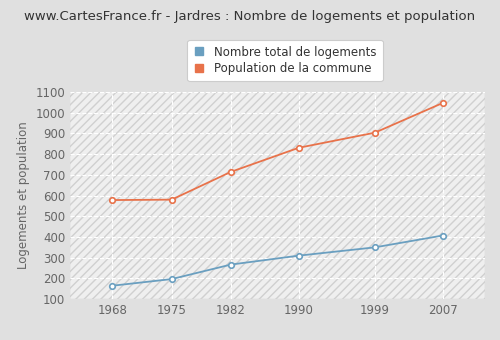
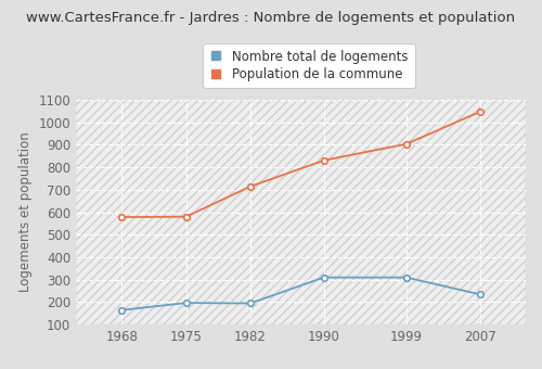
Nombre total de logements/1982: 267 -> 195
Nombre total de logements/1999: 350 -> 310
Nombre total de logements/2007: 407 -> 235
